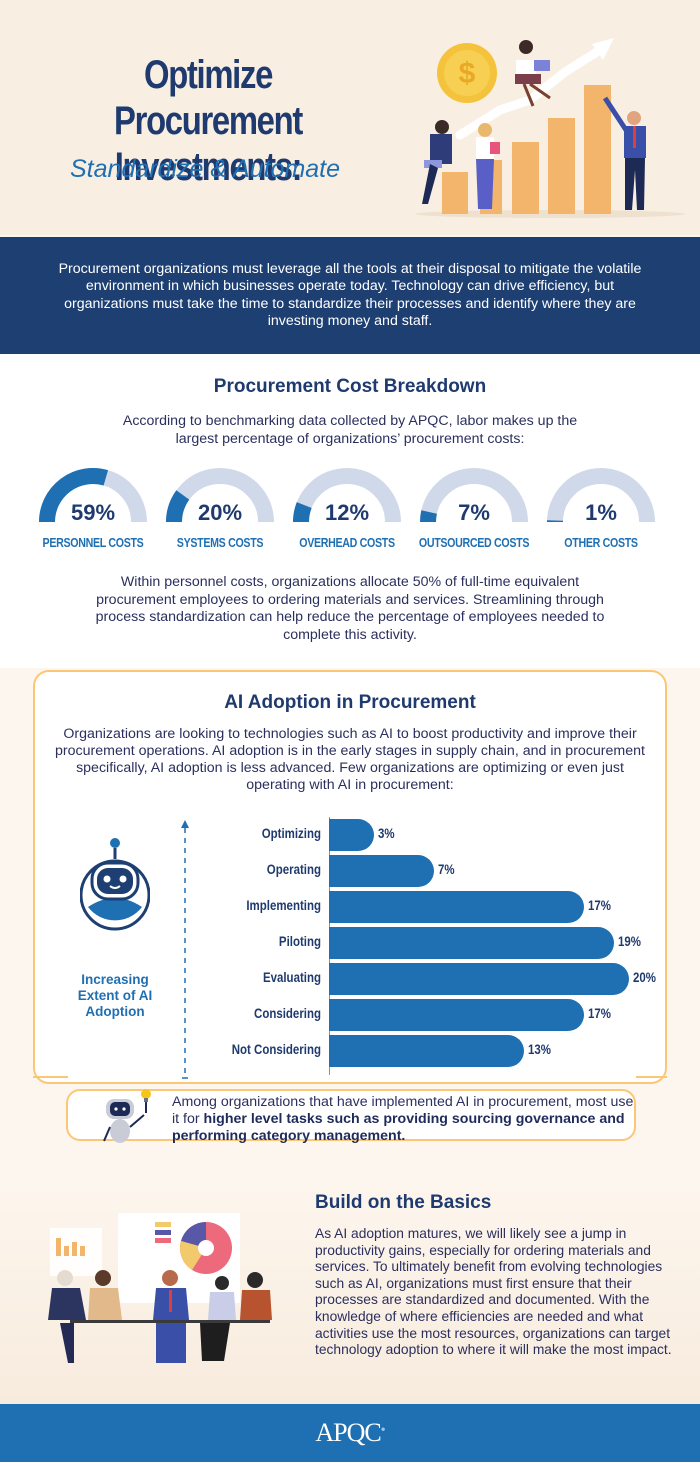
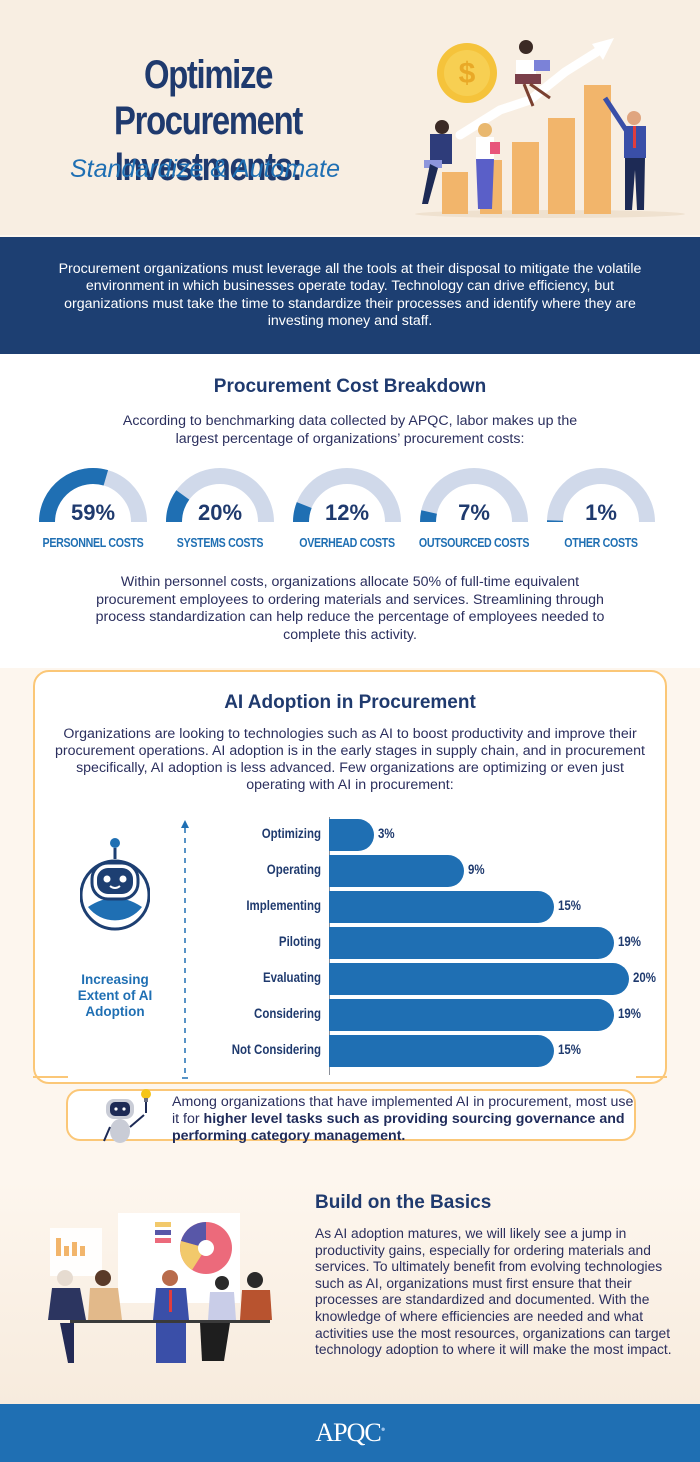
Operating: 7% -> 9%
Implementing: 17% -> 15%
Considering: 17% -> 19%
Not Considering: 13% -> 15%
